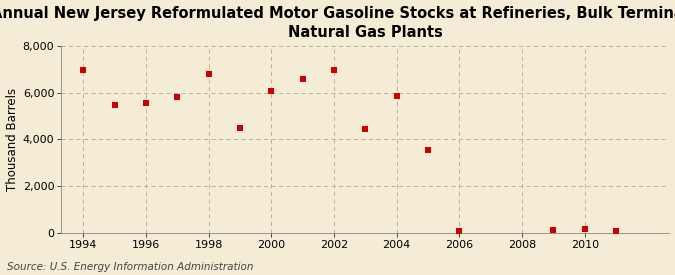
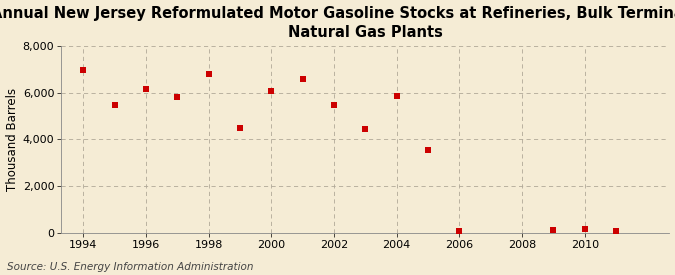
1996: 5,550 -> 6,150
2002: 6,950 -> 5,450
